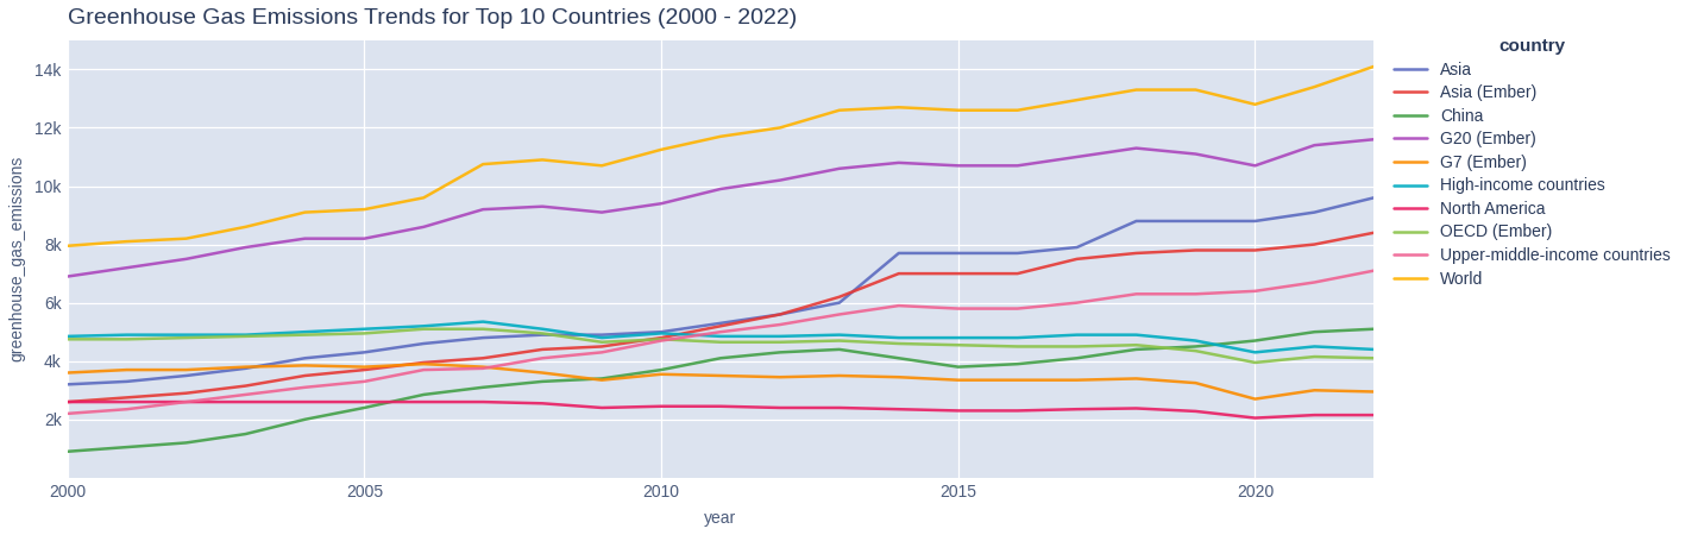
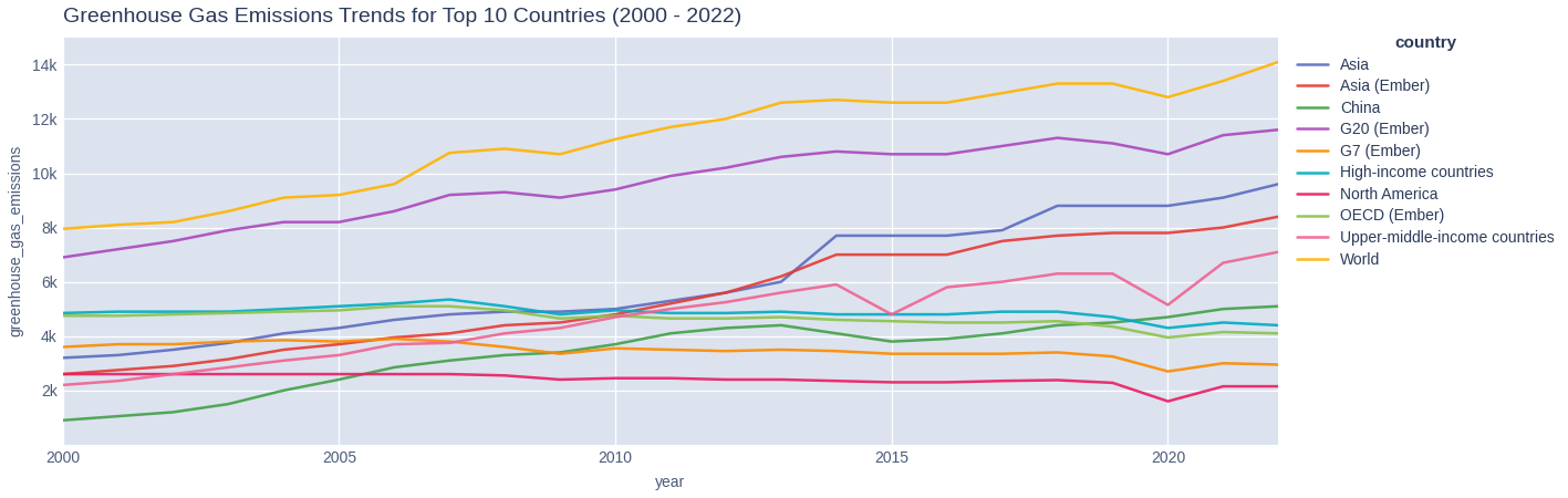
Upper-middle-income countries/2015: 5.80k -> 4.80k
North America/2020: 2.05k -> 1.60k
Upper-middle-income countries/2020: 6.40k -> 5.15k
